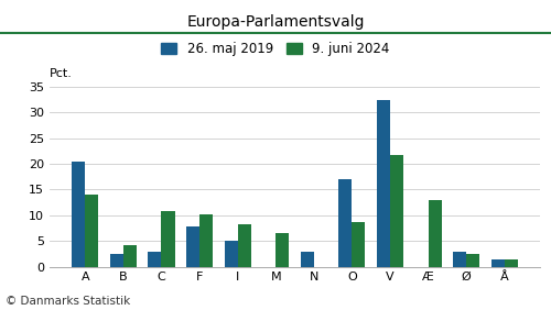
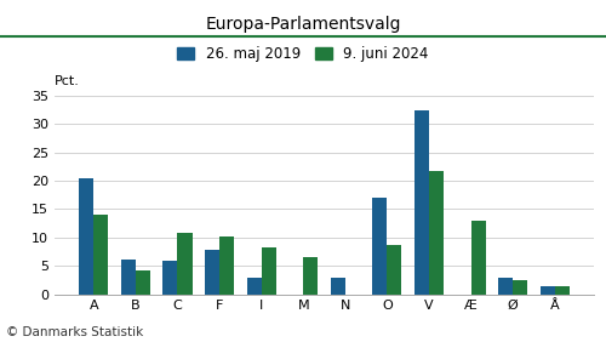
26. maj 2019/B: 2.5 -> 6.0
26. maj 2019/C: 3.0 -> 5.8
26. maj 2019/I: 5.0 -> 3.0
